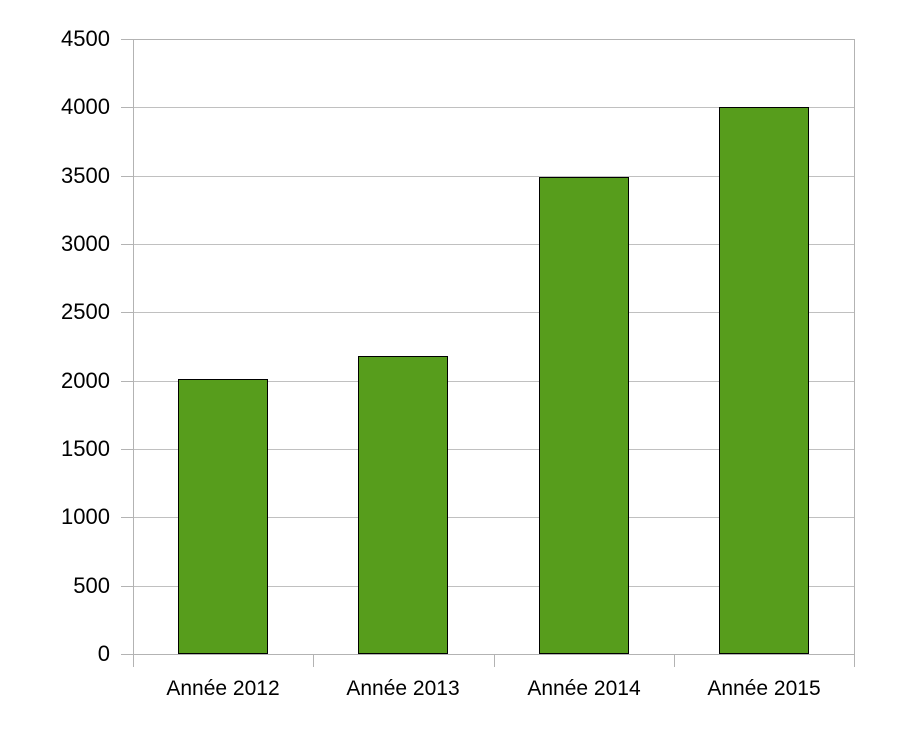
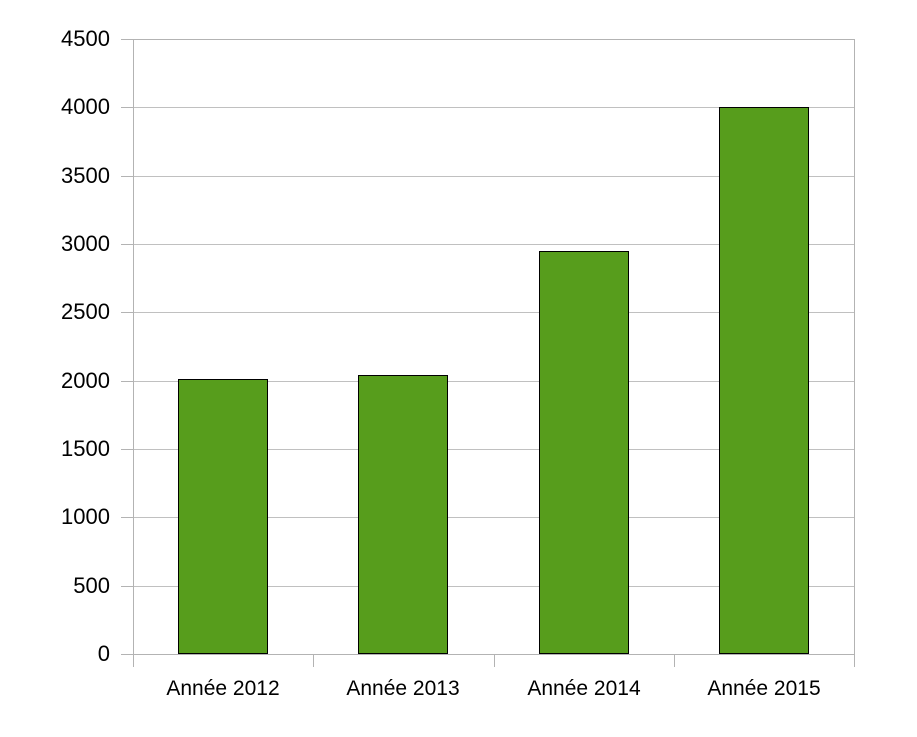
Année 2013: 2180 -> 2040
Année 2014: 3490 -> 2950
